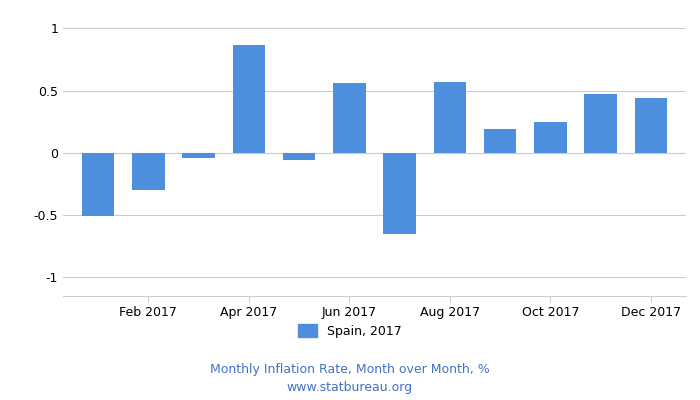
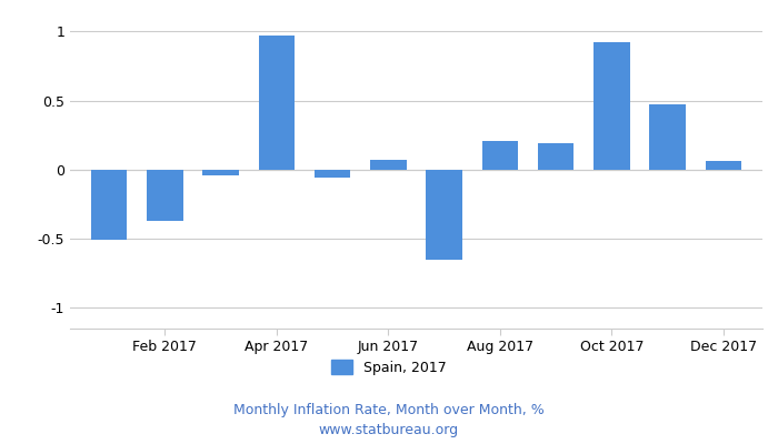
Feb 2017: -0.30 -> -0.37
Apr 2017: 0.87 -> 0.97
Jun 2017: 0.56 -> 0.07
Aug 2017: 0.57 -> 0.21
Oct 2017: 0.25 -> 0.92
Dec 2017: 0.44 -> 0.06
